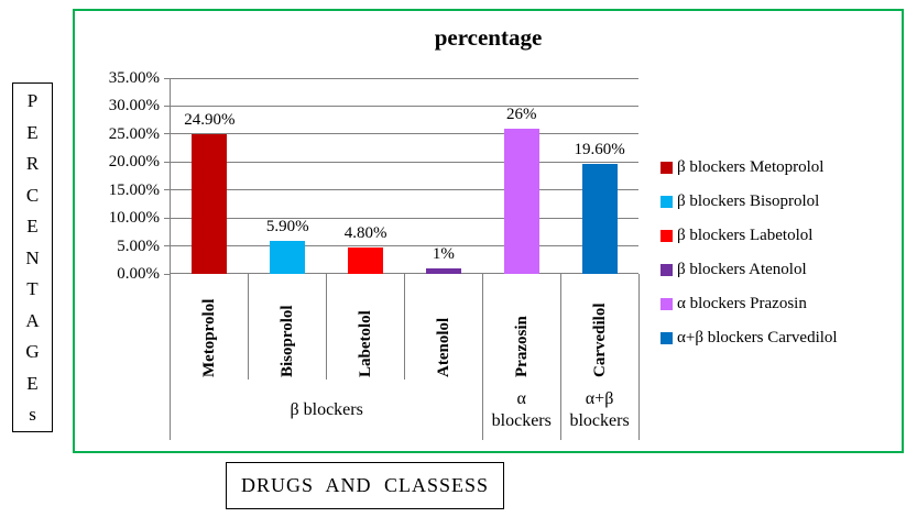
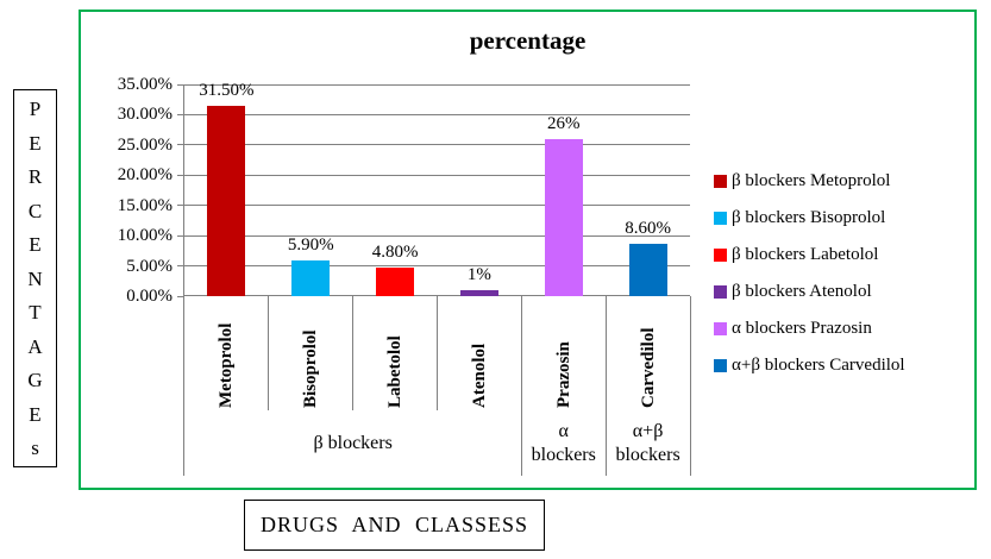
Metoprolol: 24.90% -> 31.50%
Carvedilol: 19.60% -> 8.60%
